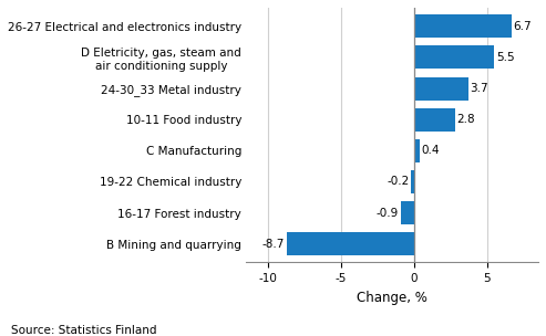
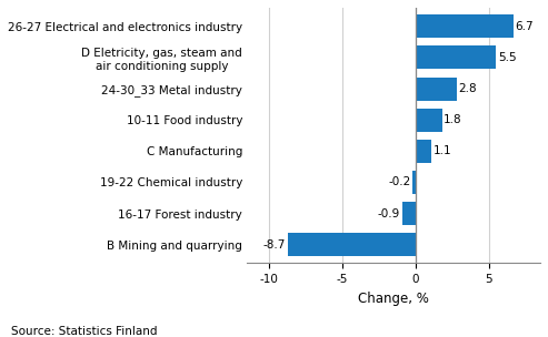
24-30_33 Metal industry: 3.7 -> 2.8
10-11 Food industry: 2.8 -> 1.8
C Manufacturing: 0.4 -> 1.1
